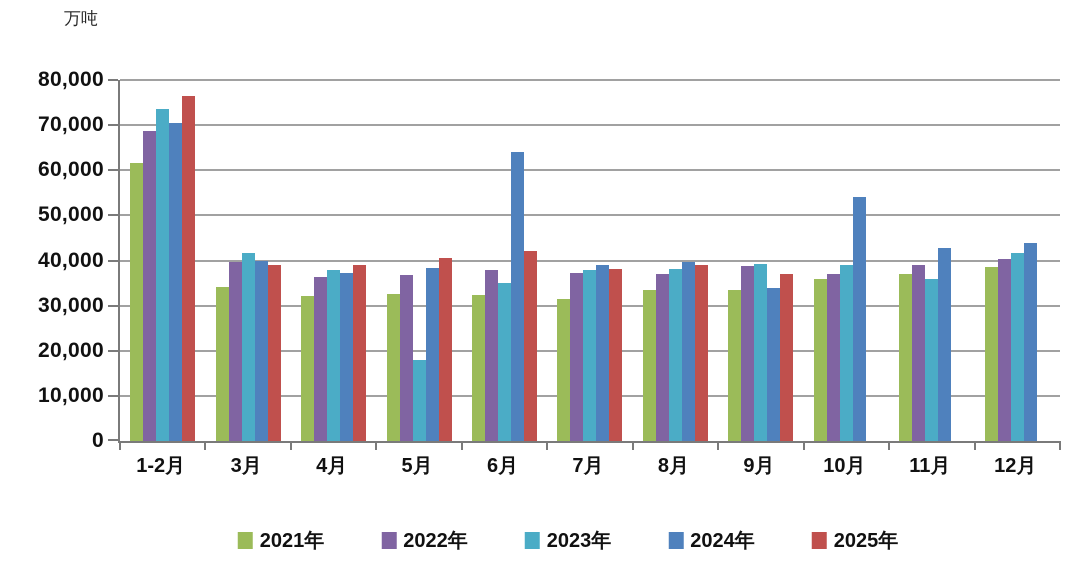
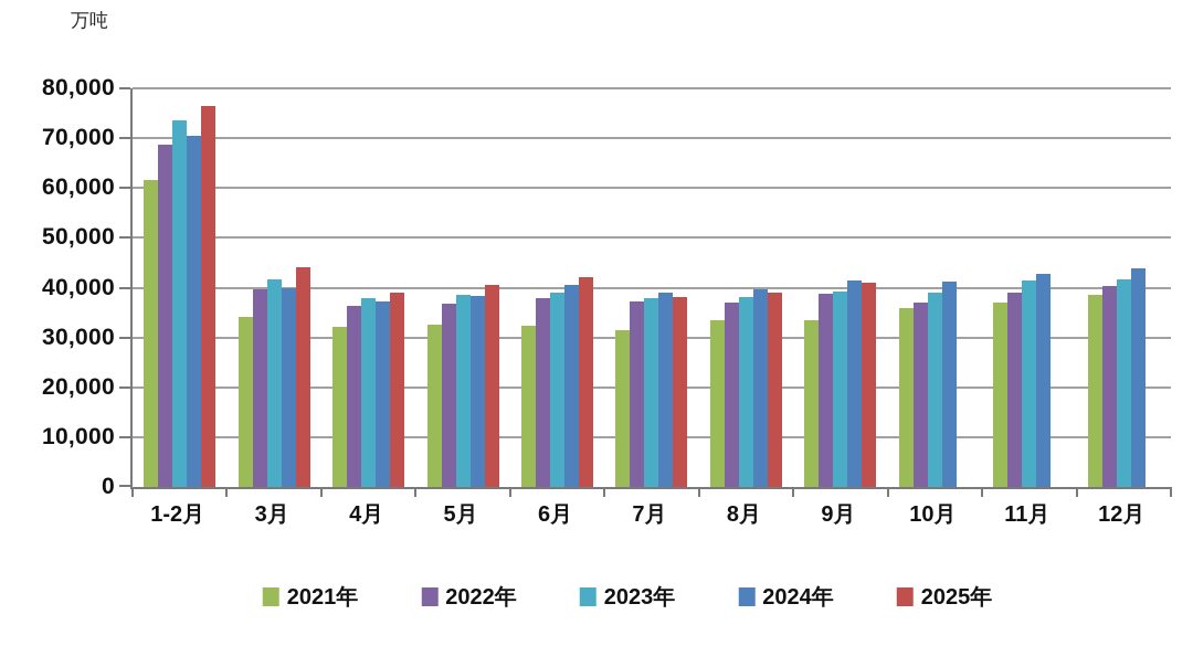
2025年/3月: 39000 -> 44000
2023年/5月: 18000 -> 39000
2023年/6月: 35000 -> 39000
2024年/6月: 64000 -> 40000
2024年/9月: 34000 -> 41000
2025年/9月: 37000 -> 41000
2024年/10月: 54000 -> 41000
2023年/11月: 36000 -> 41000
